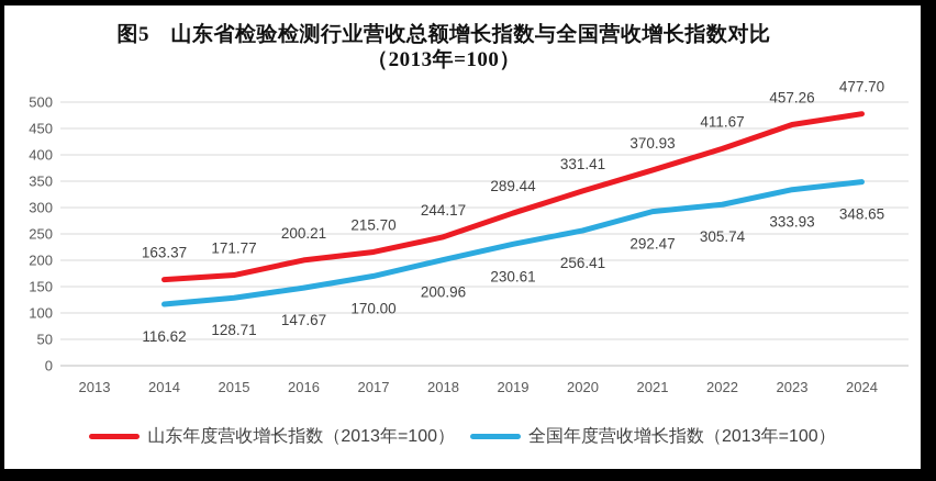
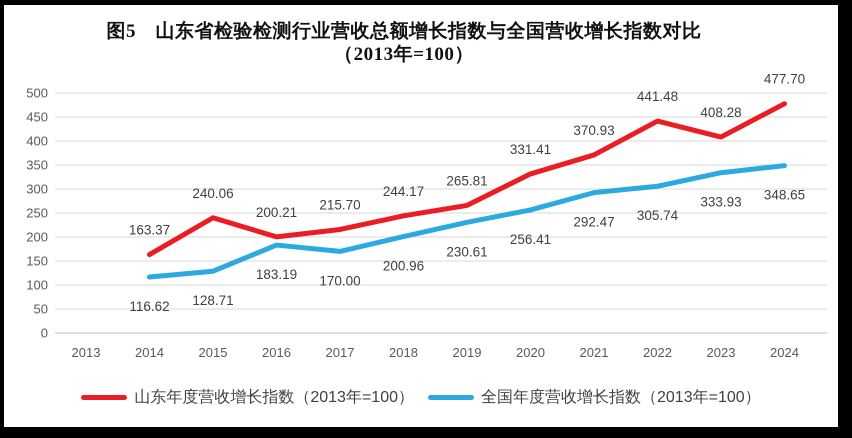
山东年度营收增长指数（2013年=100）/2015: 171.77 -> 240.06
全国年度营收增长指数（2013年=100）/2016: 147.67 -> 183.19
山东年度营收增长指数（2013年=100）/2019: 289.44 -> 265.81
山东年度营收增长指数（2013年=100）/2022: 411.67 -> 441.48
山东年度营收增长指数（2013年=100）/2023: 457.26 -> 408.28
